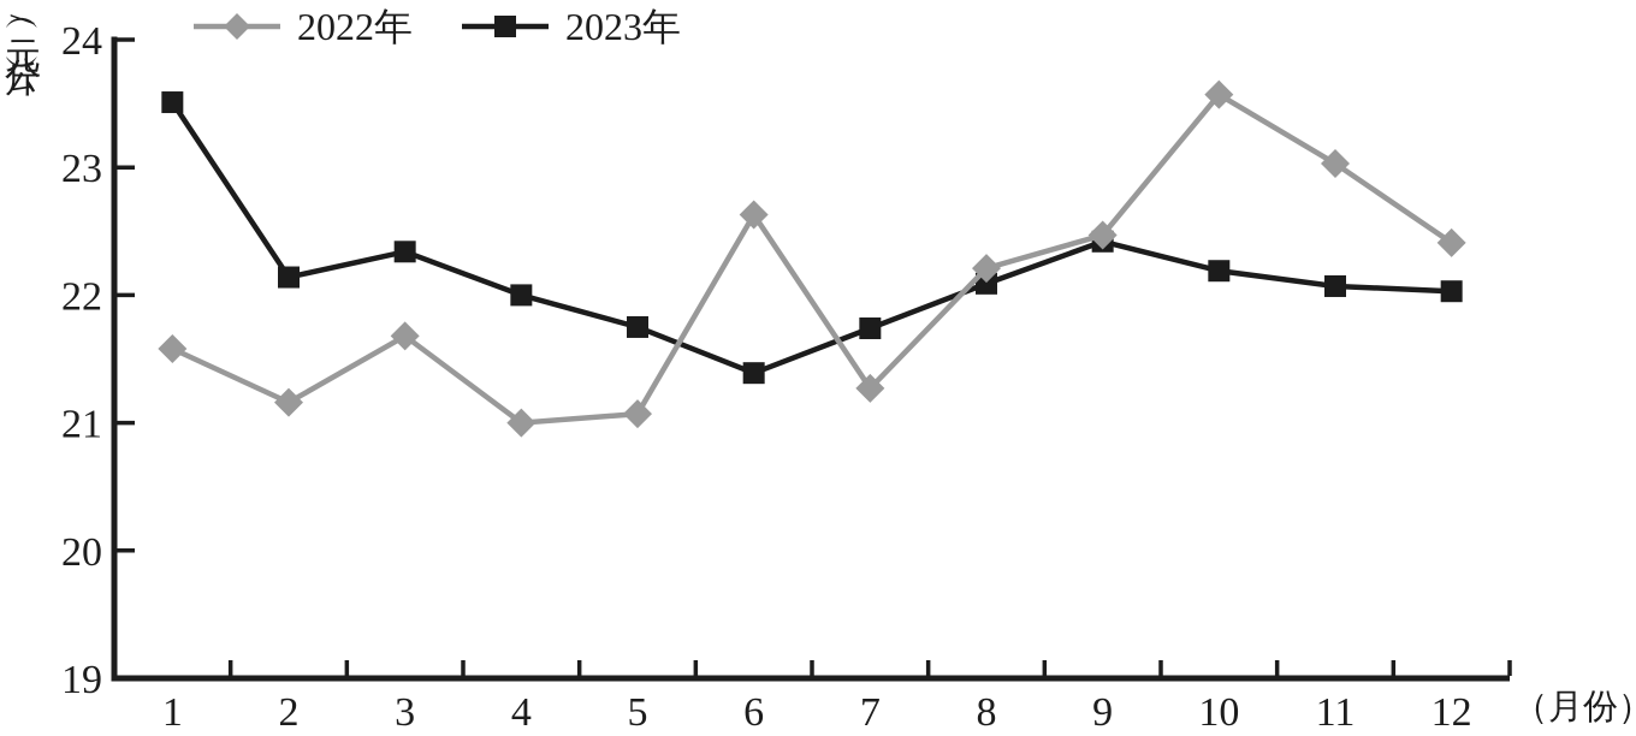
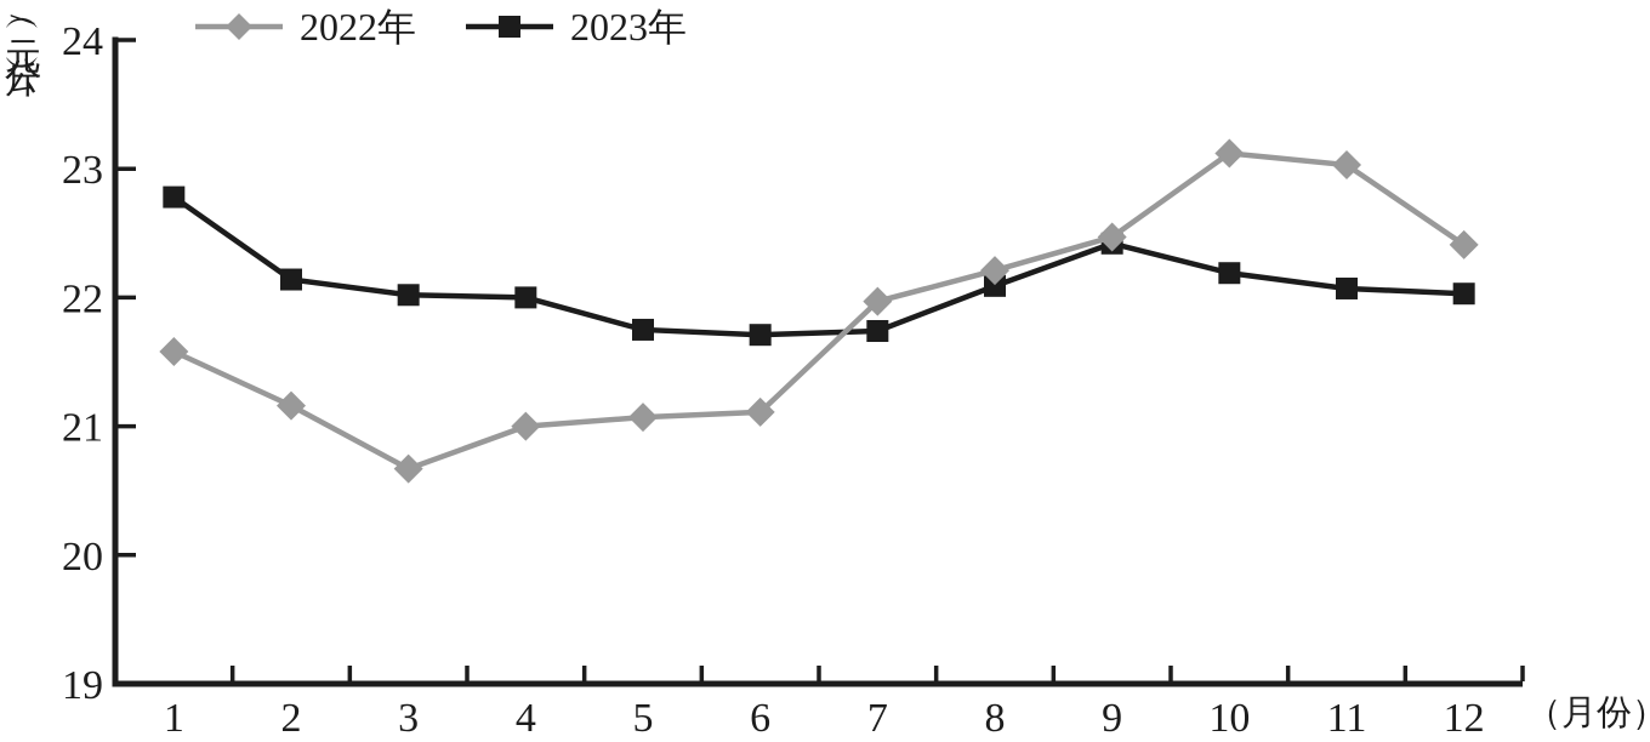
2023年/1: 23.51 -> 22.78
2022年/3: 21.68 -> 20.67
2023年/3: 22.34 -> 22.02
2022年/6: 22.63 -> 21.11
2023年/6: 21.39 -> 21.71
2022年/7: 21.27 -> 21.97
2022年/10: 23.57 -> 23.12
